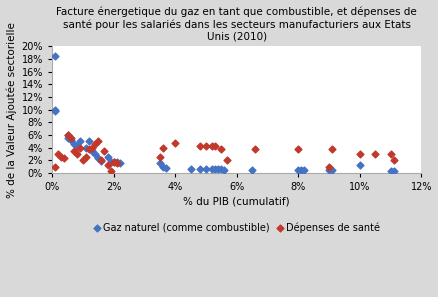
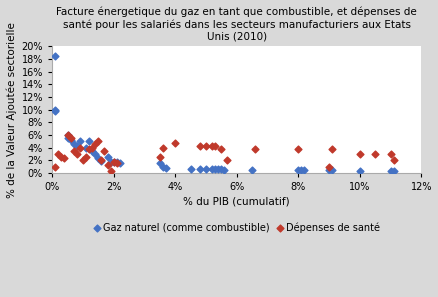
Gaz naturel (comme combustible)/10%: 1.2% -> 0.3%
